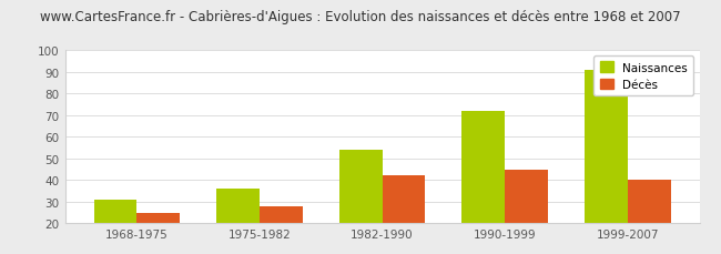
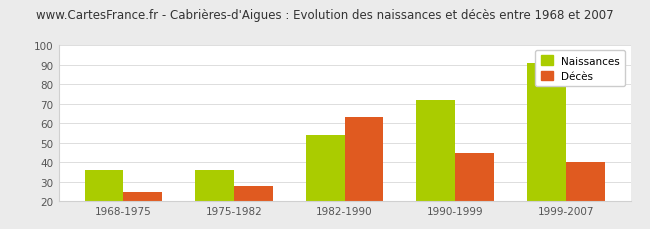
Naissances/1968-1975: 31 -> 36
Décès/1982-1990: 42 -> 63
